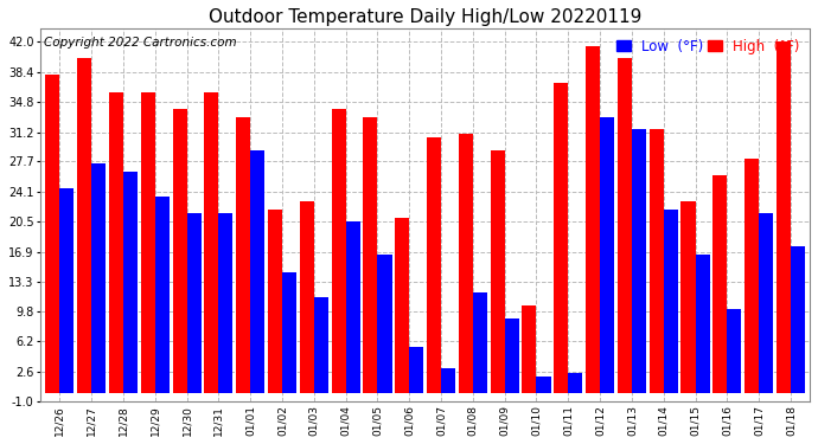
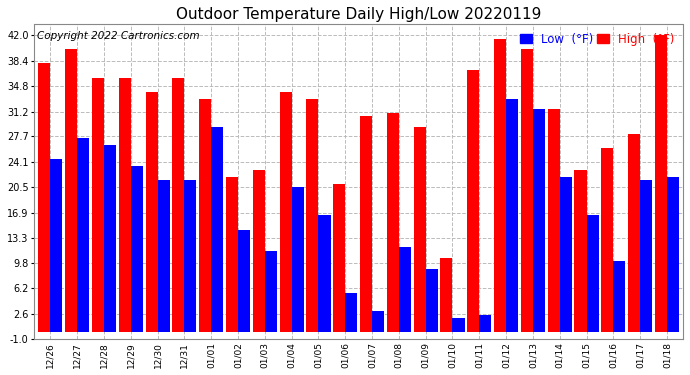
Low (°F)/01/18: 17.6 -> 22.0
